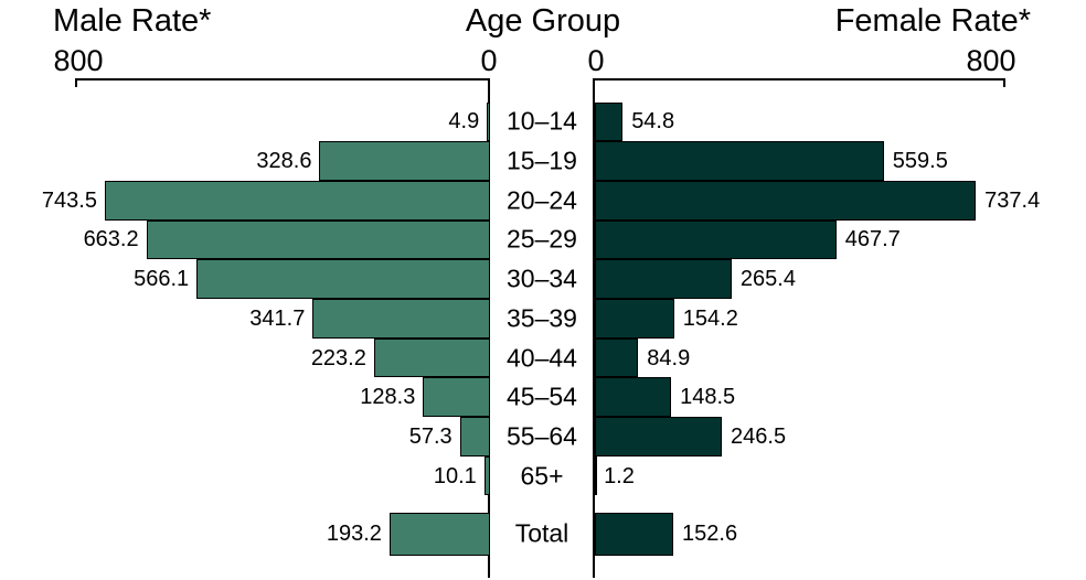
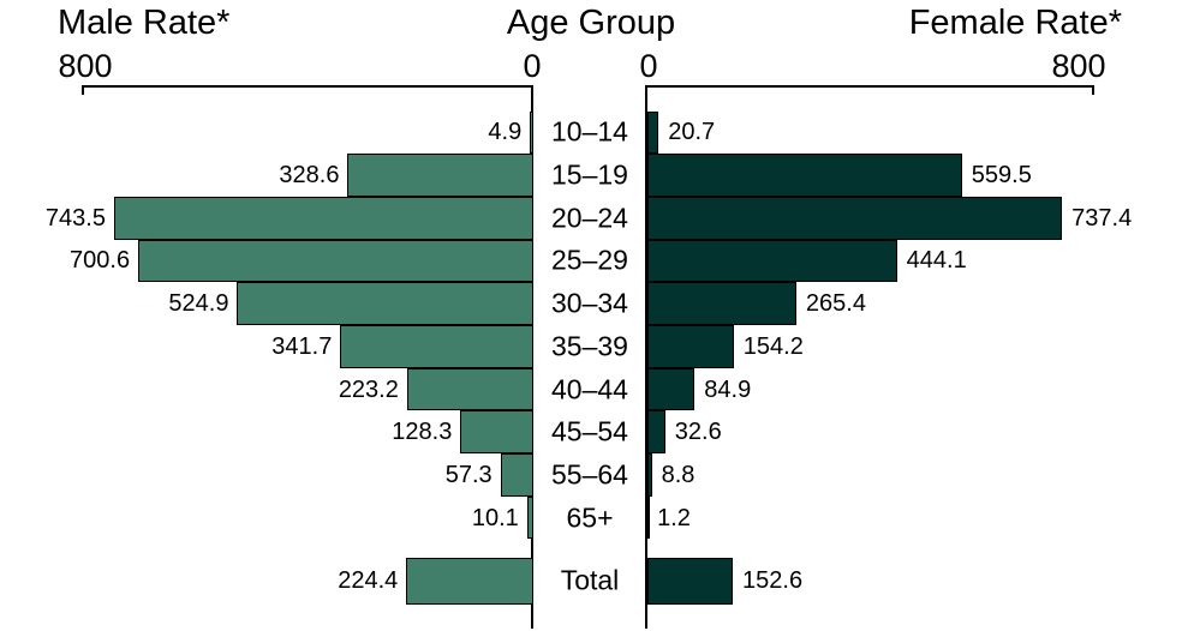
Female Rate*/10–14: 54.8 -> 20.7
Male Rate*/25–29: 663.2 -> 700.6
Female Rate*/25–29: 467.7 -> 444.1
Male Rate*/30–34: 566.1 -> 524.9
Female Rate*/45–54: 148.5 -> 32.6
Female Rate*/55–64: 246.5 -> 8.8
Male Rate*/Total: 193.2 -> 224.4
